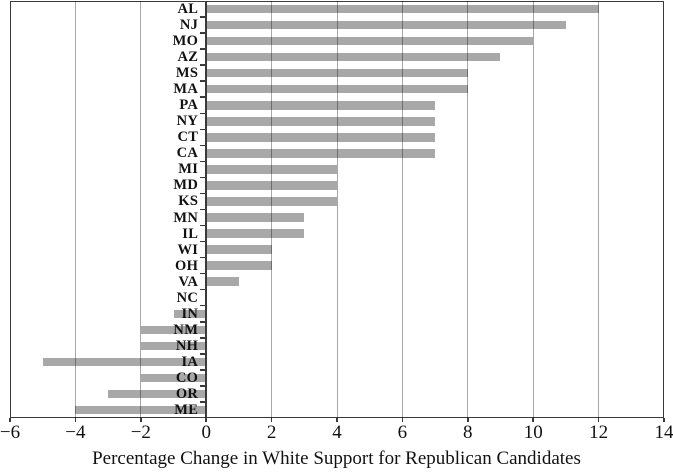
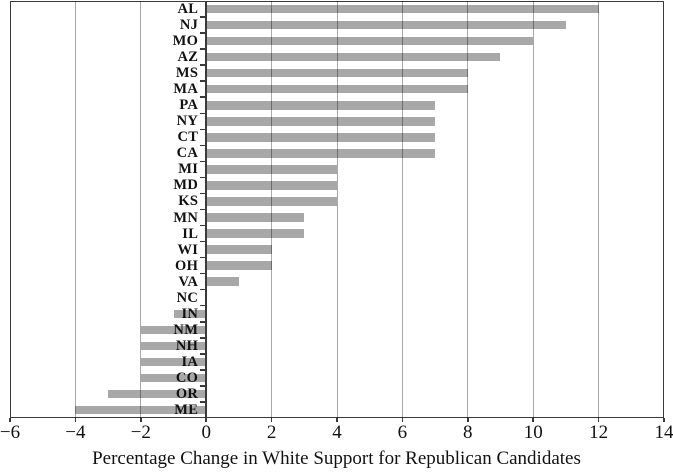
IA: -5 -> -2
